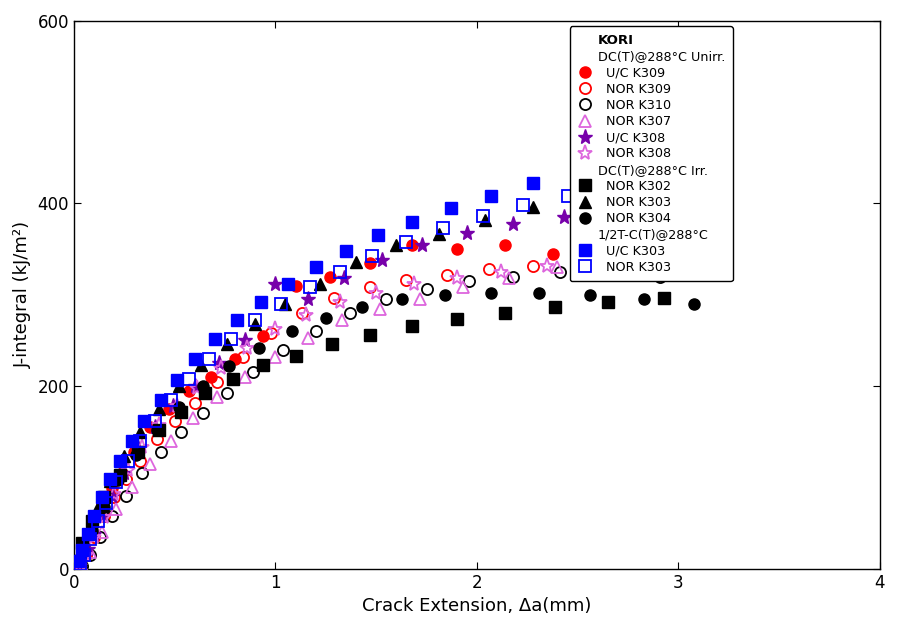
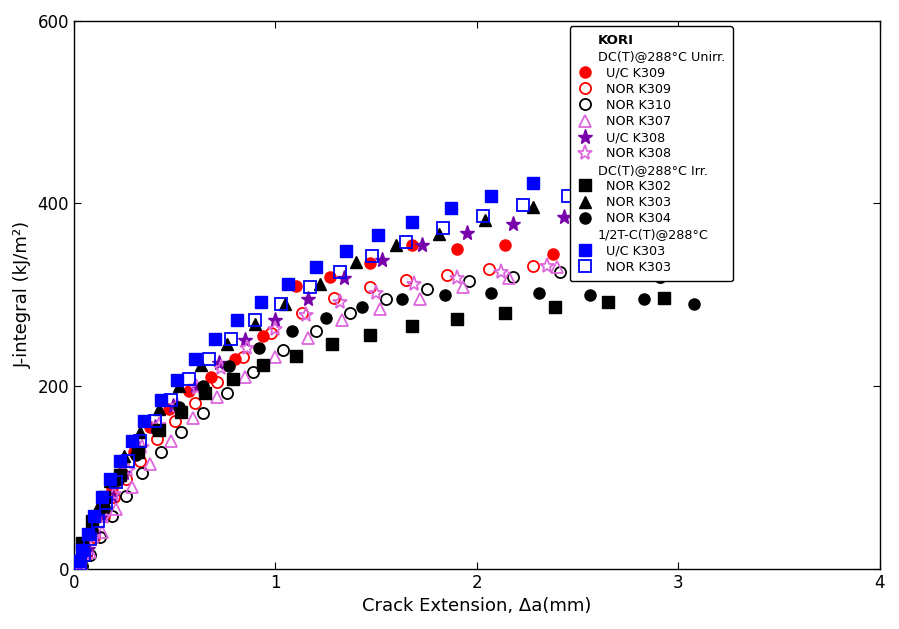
U/C K308/1: 312 -> 272
